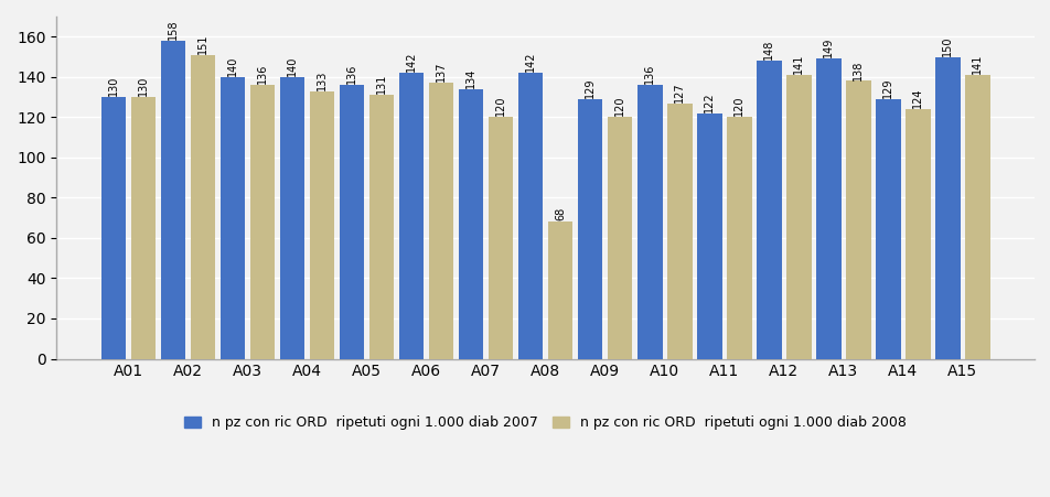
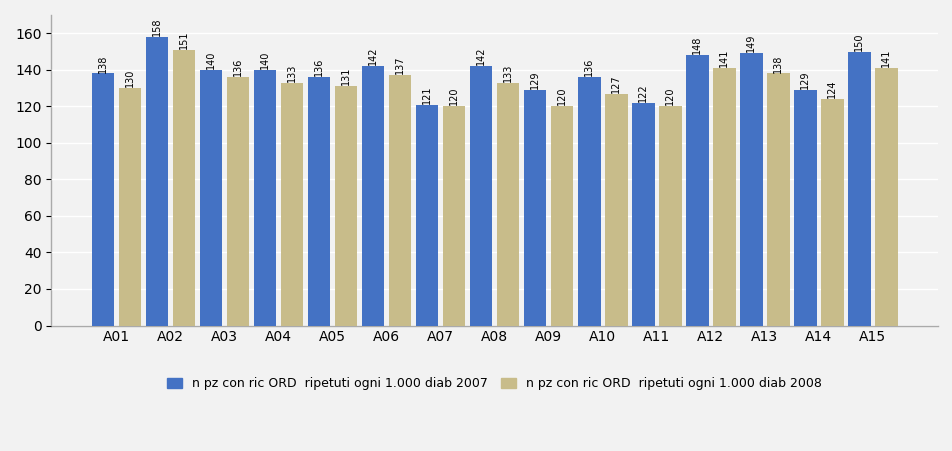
n pz con ric ORD ripetuti ogni 1.000 diab 2007/A01: 130 -> 138
n pz con ric ORD ripetuti ogni 1.000 diab 2007/A07: 134 -> 121
n pz con ric ORD ripetuti ogni 1.000 diab 2008/A08: 68 -> 133
